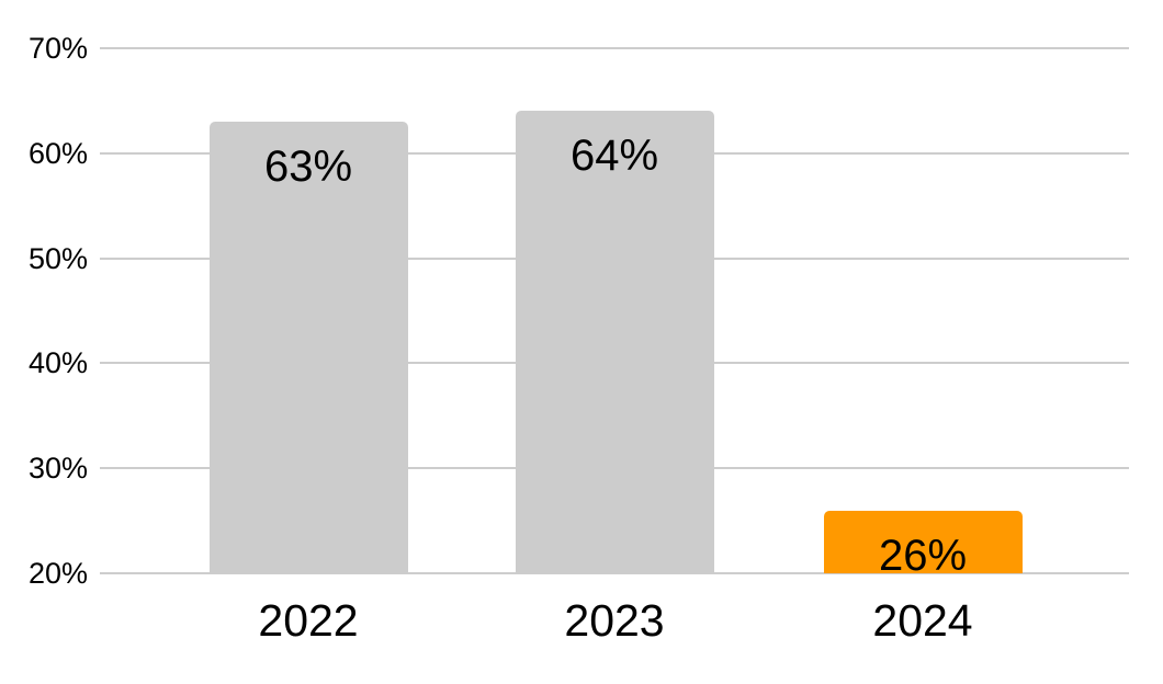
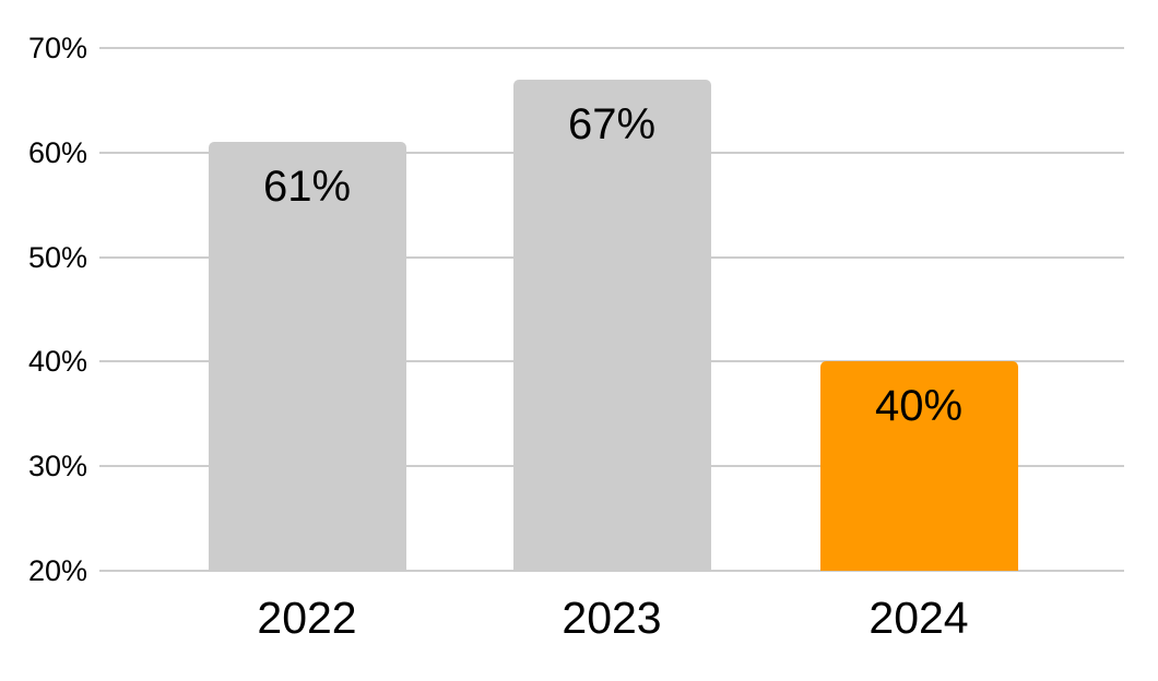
2022: 63% -> 61%
2023: 64% -> 67%
2024: 26% -> 40%
